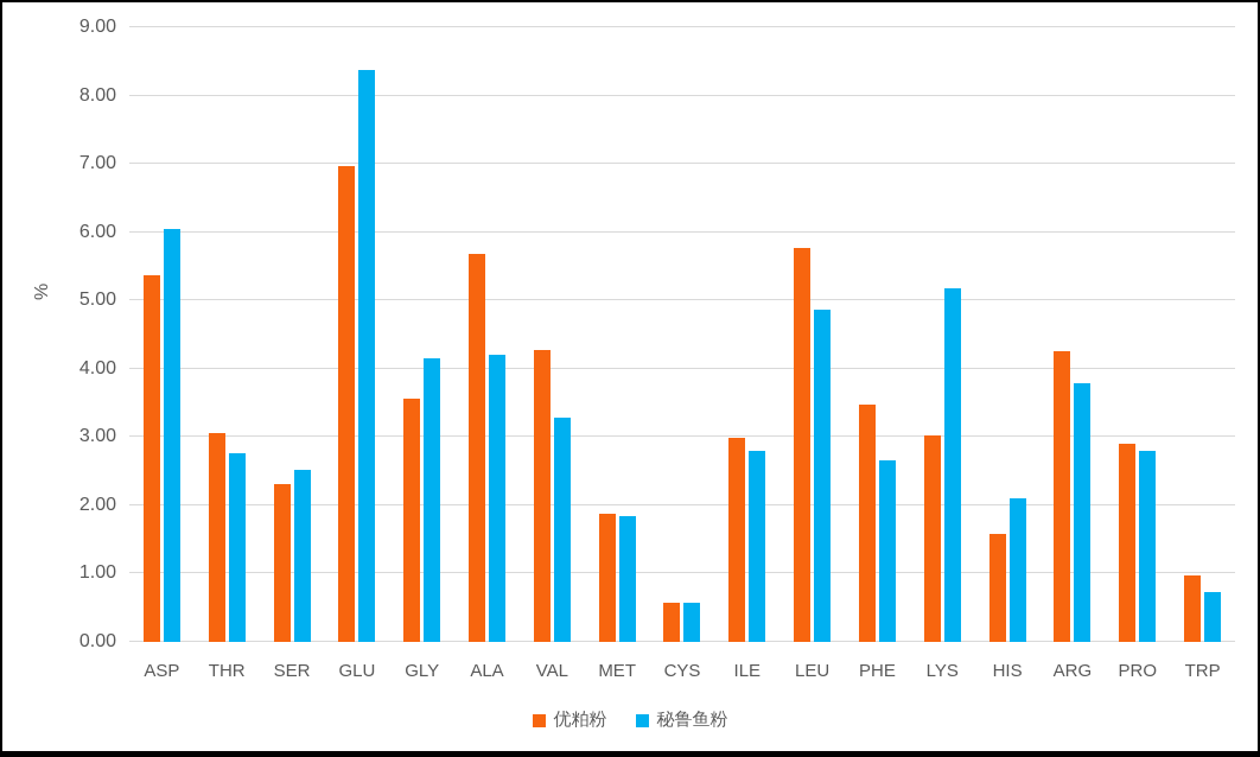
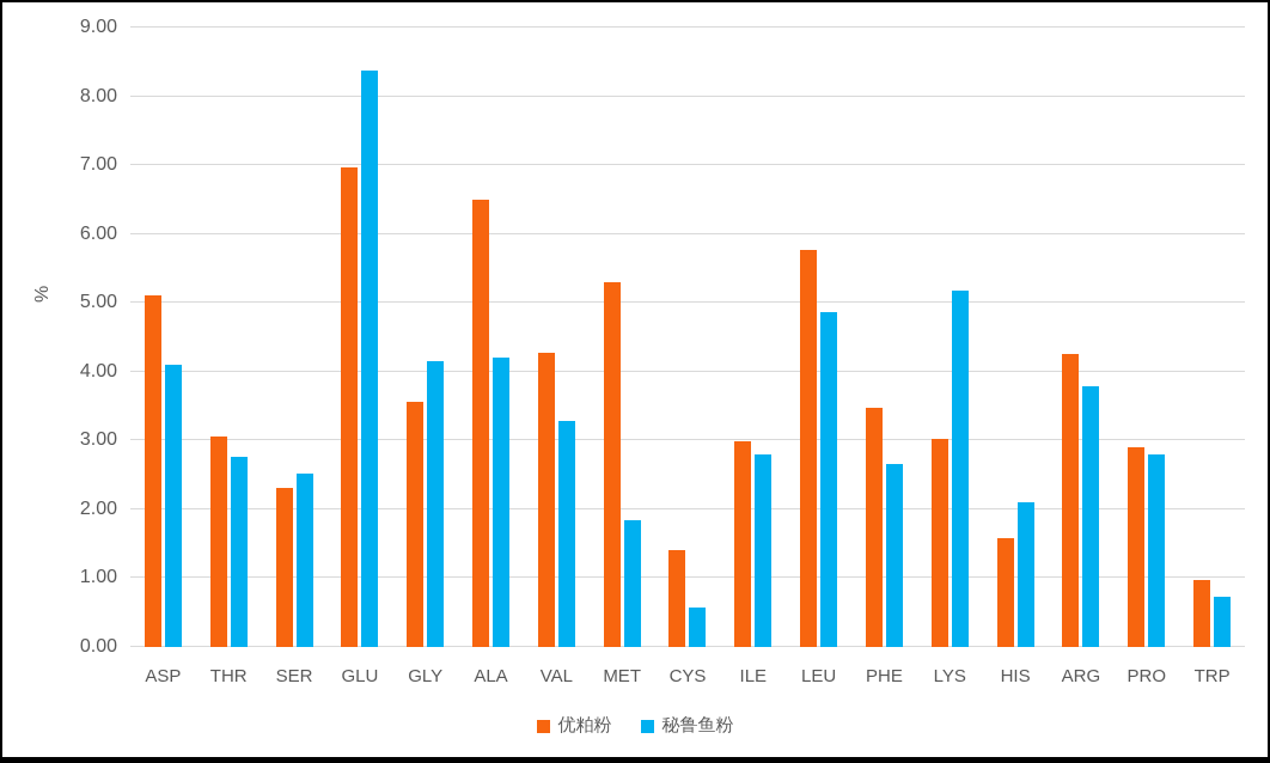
优粕粉/ASP: 5.4 -> 5.1
秘鲁鱼粉/ASP: 6.0 -> 4.1
优粕粉/ALA: 5.7 -> 6.5
优粕粉/MET: 1.9 -> 5.3
优粕粉/CYS: 0.6 -> 1.4
